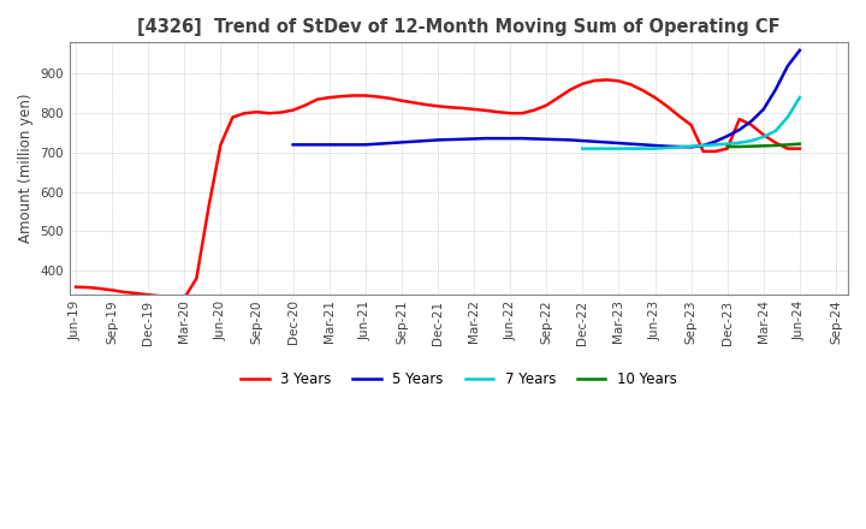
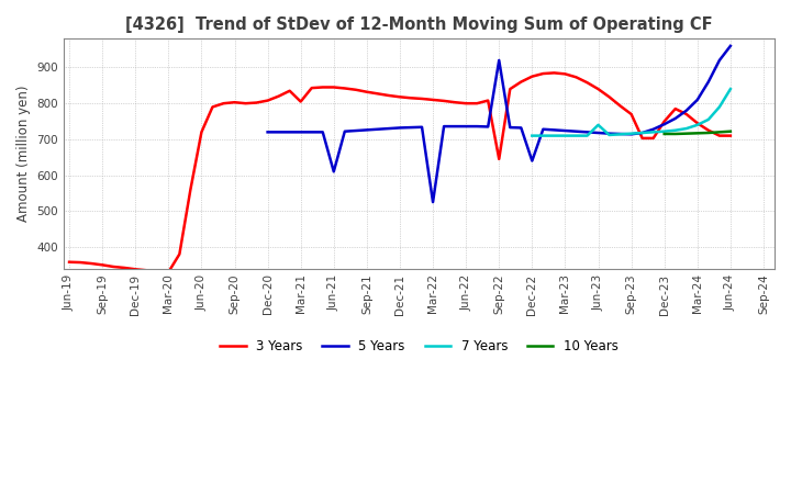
3 Years/Mar-21: 840 -> 805
5 Years/Jun-21: 720 -> 610
5 Years/Mar-22: 735 -> 525
3 Years/Sep-22: 820 -> 645
5 Years/Sep-22: 734 -> 920
5 Years/Dec-22: 730 -> 640
7 Years/Jun-23: 710 -> 740
3 Years/Dec-23: 710 -> 750
